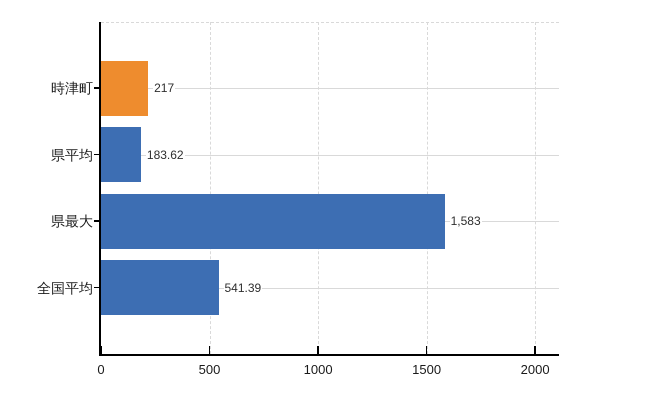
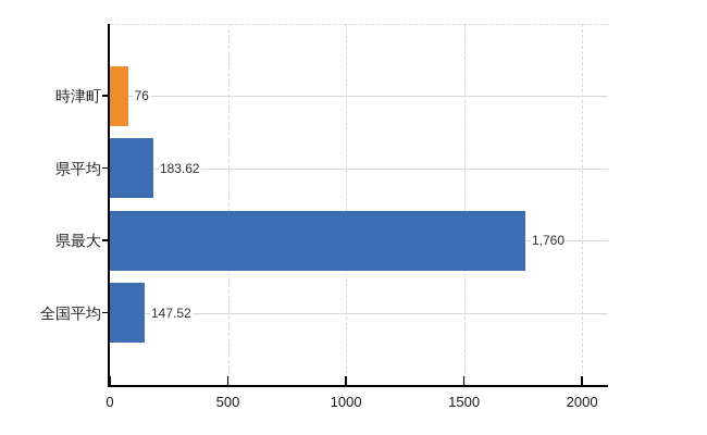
時津町: 217 -> 76
県最大: 1,583 -> 1,760
全国平均: 541.39 -> 147.52
